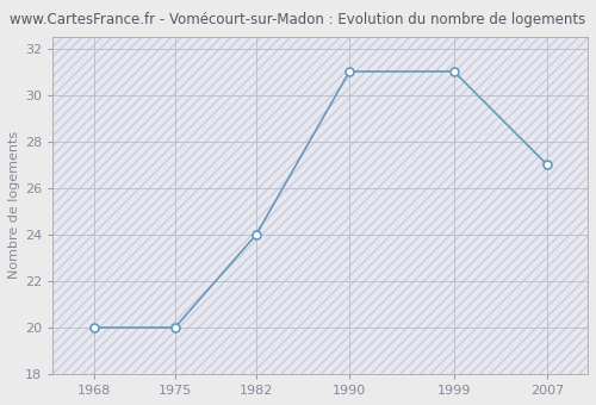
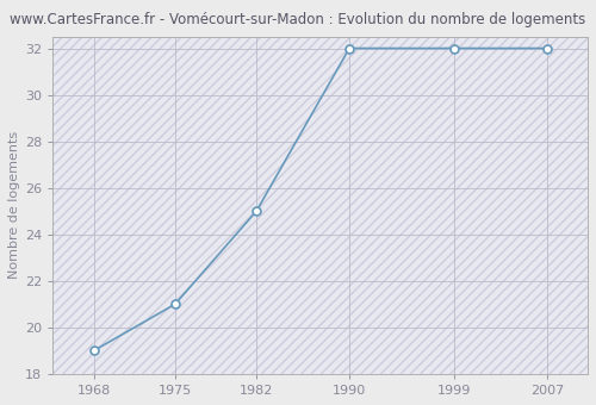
1968: 20 -> 19
1975: 20 -> 21
1982: 24 -> 25
1990: 31 -> 32
1999: 31 -> 32
2007: 27 -> 32
